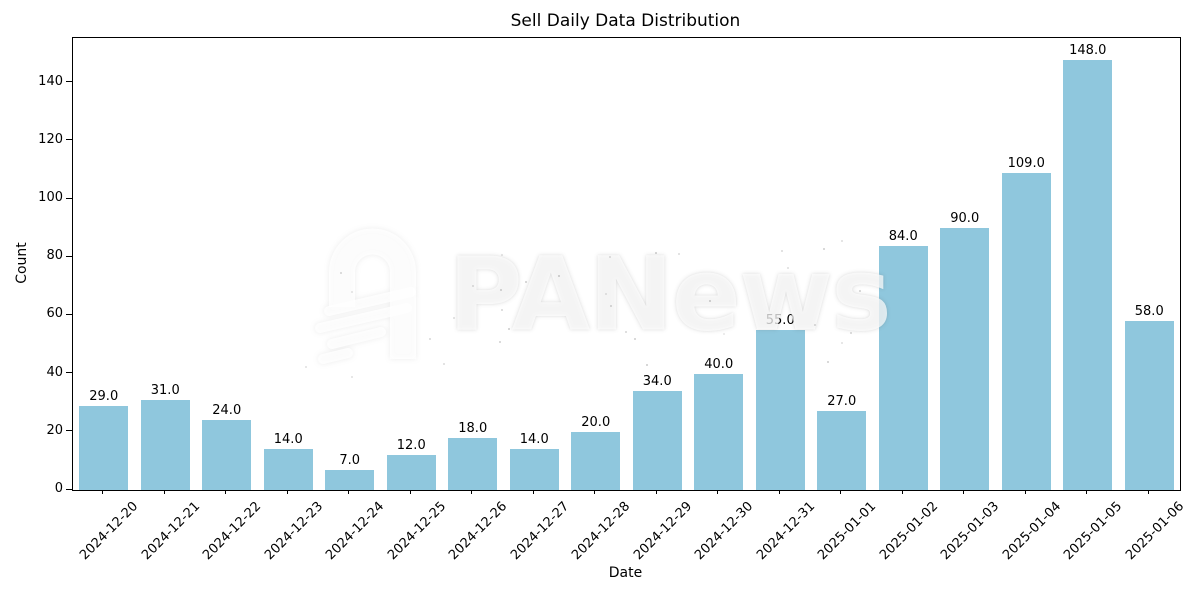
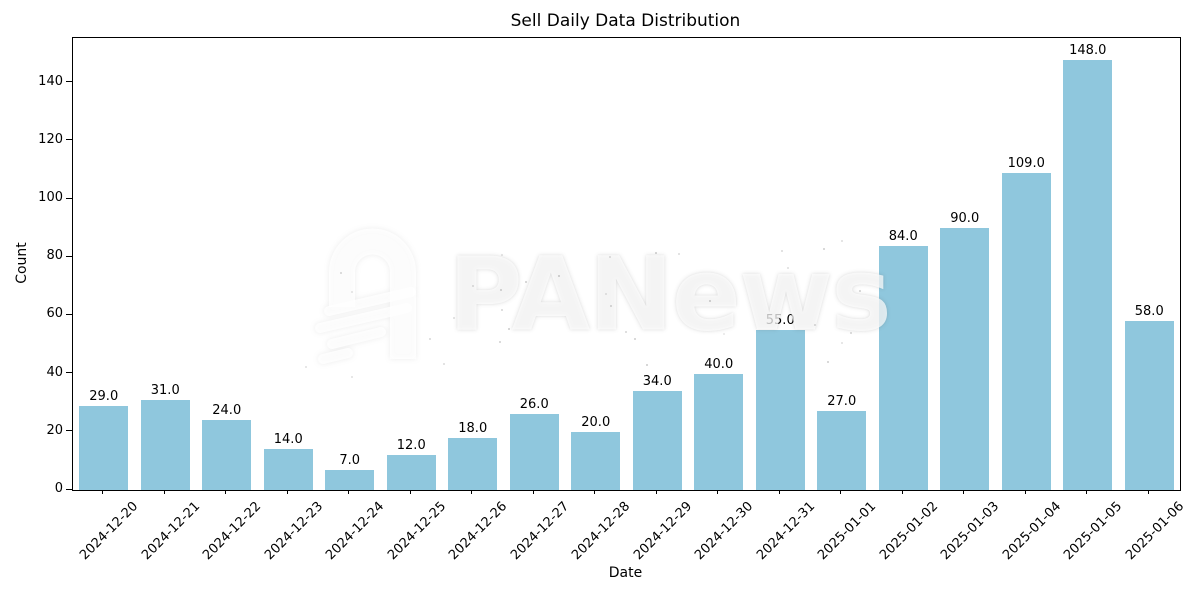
2024-12-27: 14.0 -> 26.0
